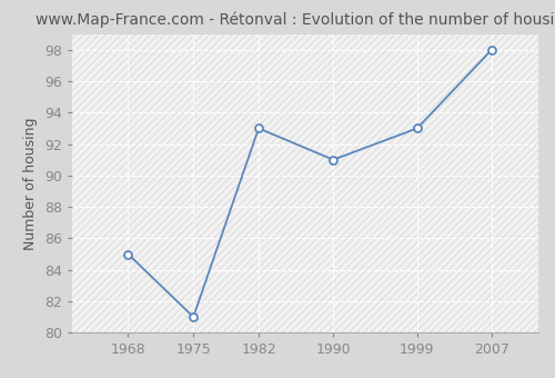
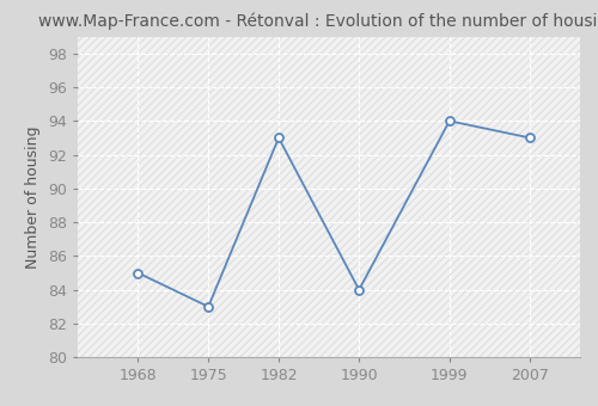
1975: 81 -> 83
1990: 91 -> 84
1999: 93 -> 94
2007: 98 -> 93
